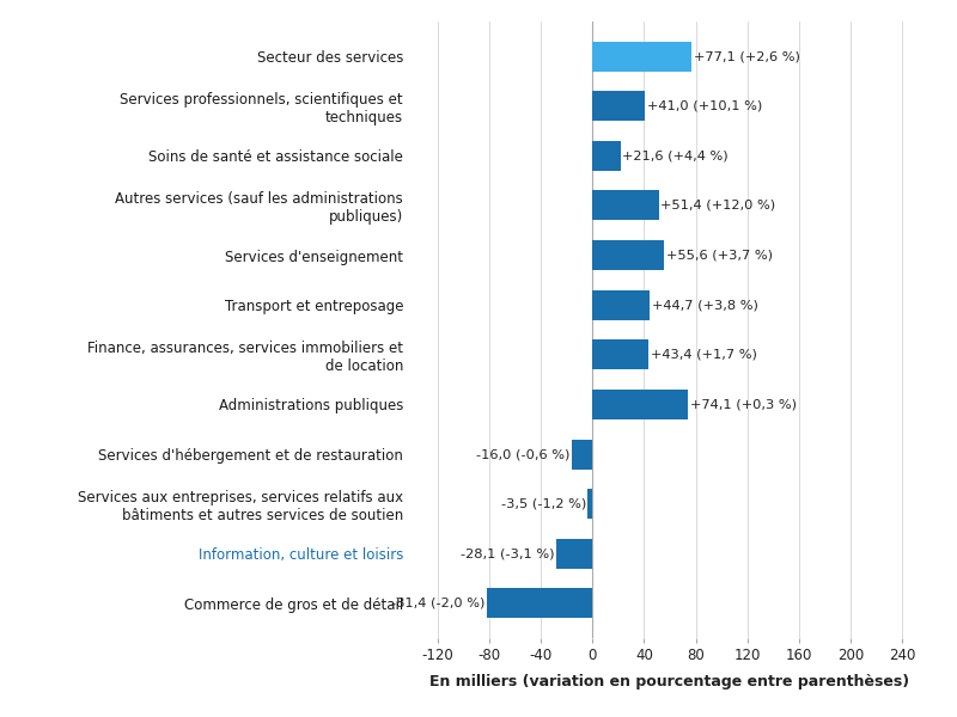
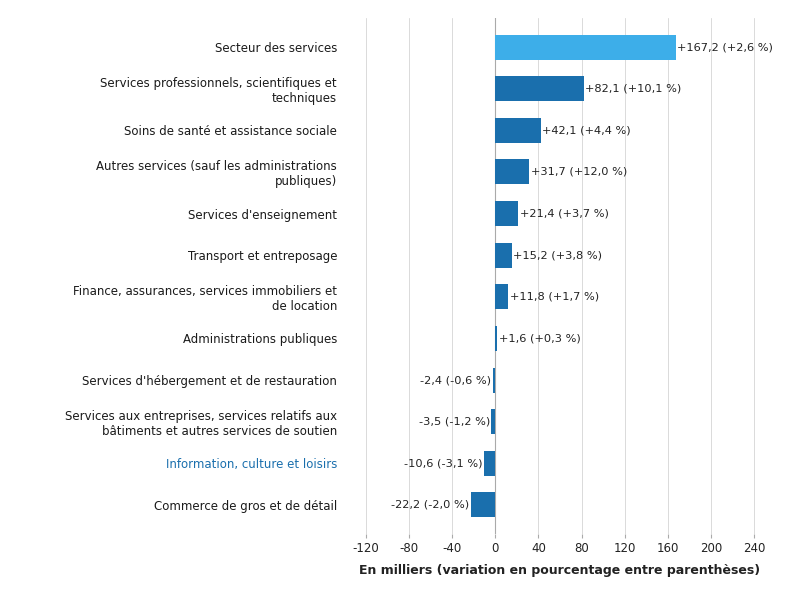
Secteur des services: +77,1 -> +167,2
Services professionnels, scientifiques et techniques: +41,0 -> +82,1
Soins de santé et assistance sociale: +21,6 -> +42,1
Autres services (sauf les administrations publiques): +51,4 -> +31,7
Services d'enseignement: +55,6 -> +21,4
Transport et entreposage: +44,7 -> +15,2
Finance, assurances, services immobiliers et de location: +43,4 -> +11,8
Administrations publiques: +74,1 -> +1,6
Services d'hébergement et de restauration: -16,0 -> -2,4
Information, culture et loisirs: -28,1 -> -10,6
Commerce de gros et de détail: -81,4 -> -22,2
